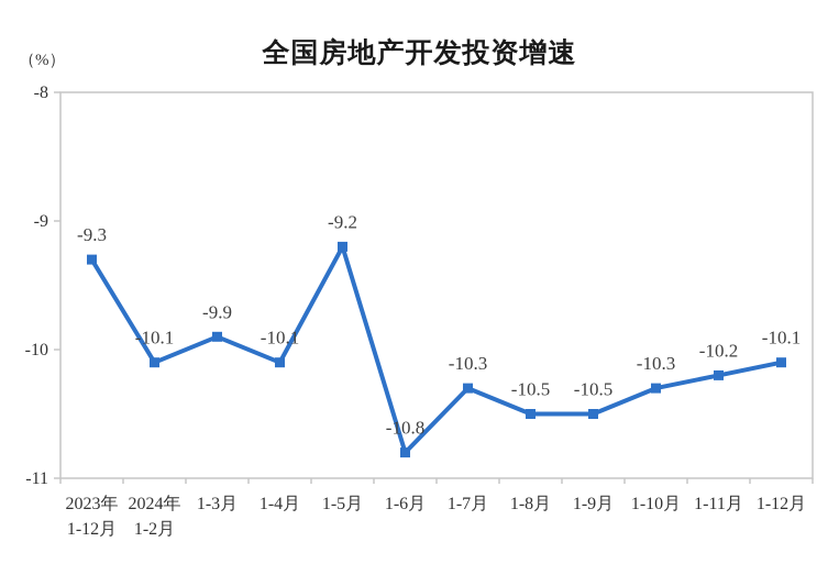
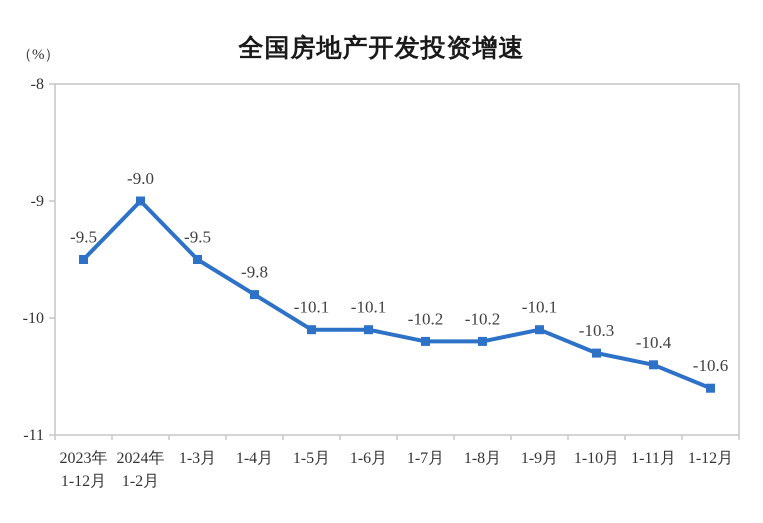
2023年 1-12月: -9.3 -> -9.5
2024年 1-2月: -10.1 -> -9.0
1-3月: -9.9 -> -9.5
1-4月: -10.1 -> -9.8
1-5月: -9.2 -> -10.1
1-6月: -10.8 -> -10.1
1-7月: -10.3 -> -10.2
1-8月: -10.5 -> -10.2
1-9月: -10.5 -> -10.1
1-11月: -10.2 -> -10.4
1-12月: -10.1 -> -10.6
